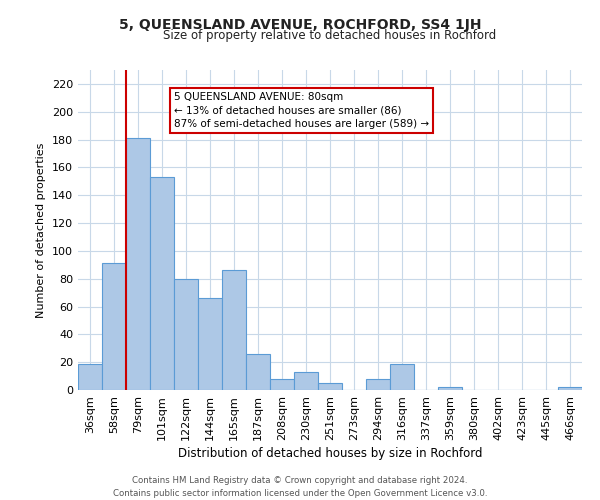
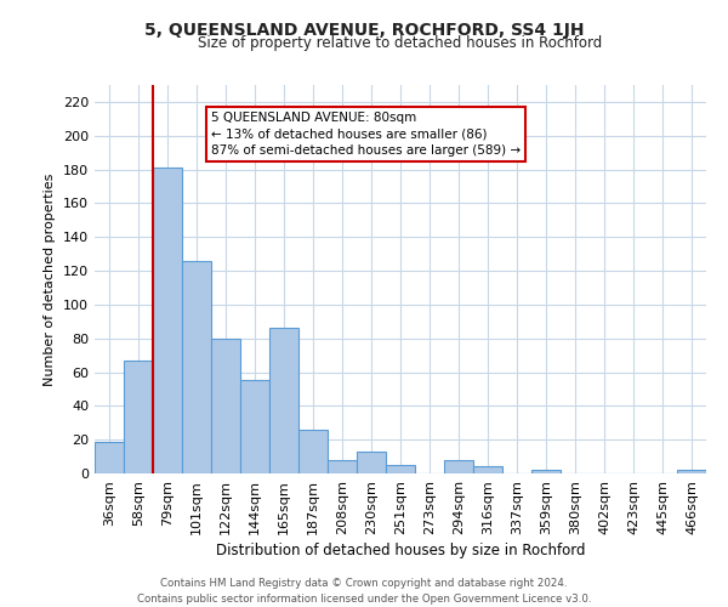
58sqm: 91 -> 67
101sqm: 153 -> 126
144sqm: 66 -> 55
316sqm: 19 -> 4
